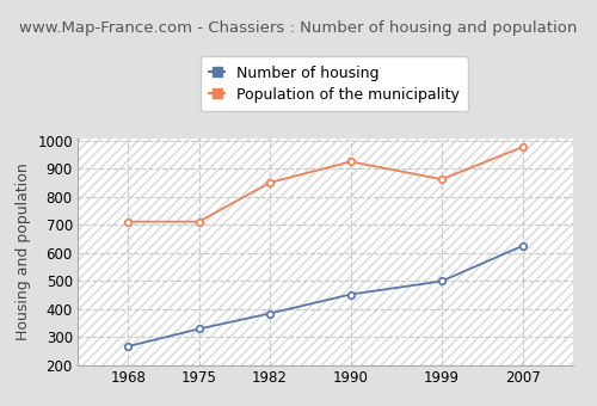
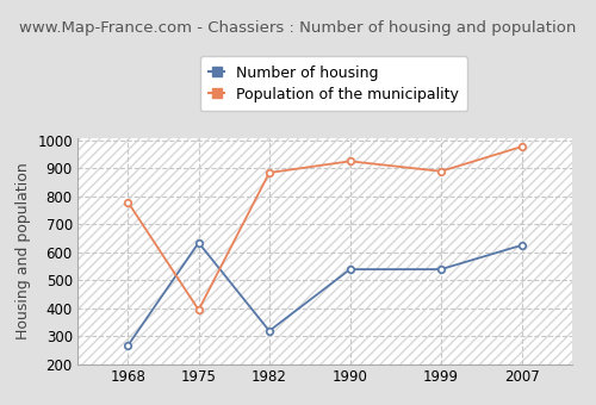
Population of the municipality/1968: 712 -> 780
Number of housing/1975: 330 -> 635
Population of the municipality/1975: 712 -> 395
Number of housing/1982: 385 -> 320
Population of the municipality/1982: 851 -> 885
Number of housing/1990: 453 -> 540
Number of housing/1999: 500 -> 540
Population of the municipality/1999: 863 -> 890
